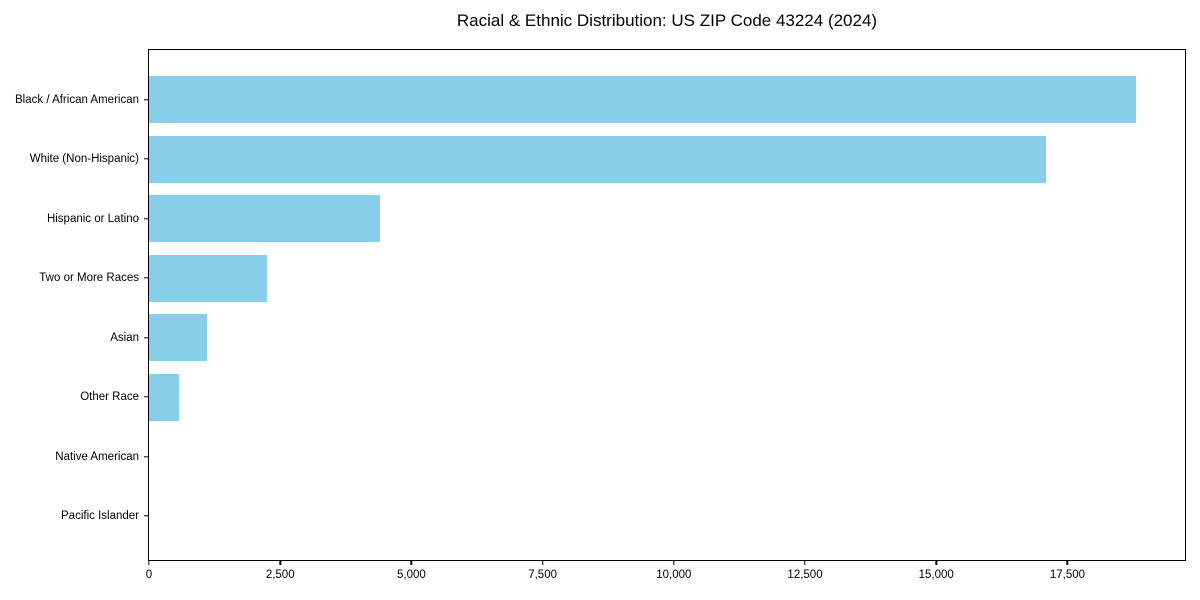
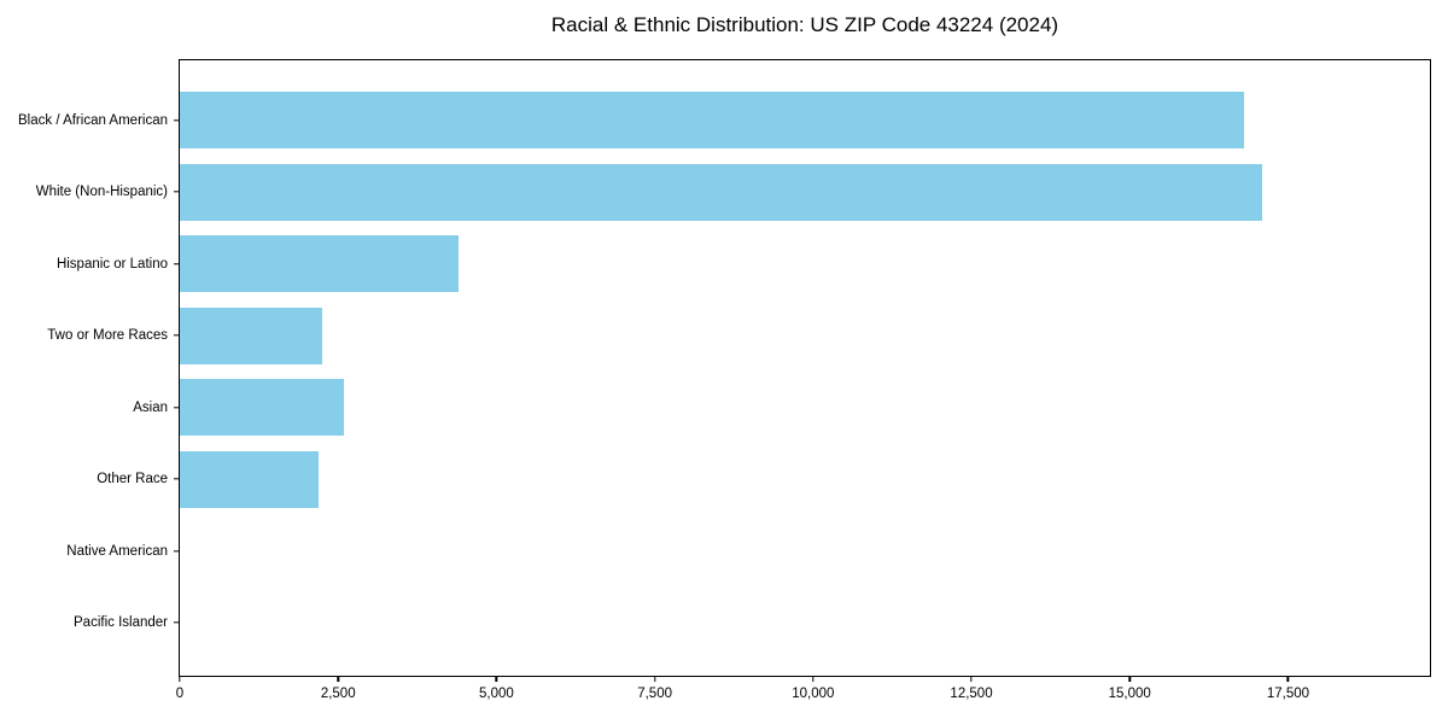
Black / African American: 18800 -> 16800
Asian: 1100 -> 2600
Other Race: 600 -> 2200
